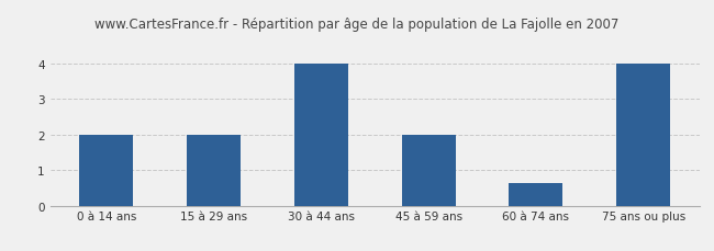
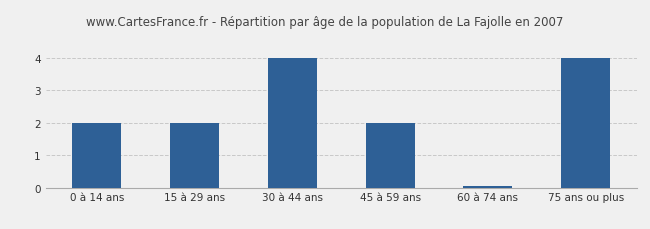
60 à 74 ans: 0.65 -> 0.05
